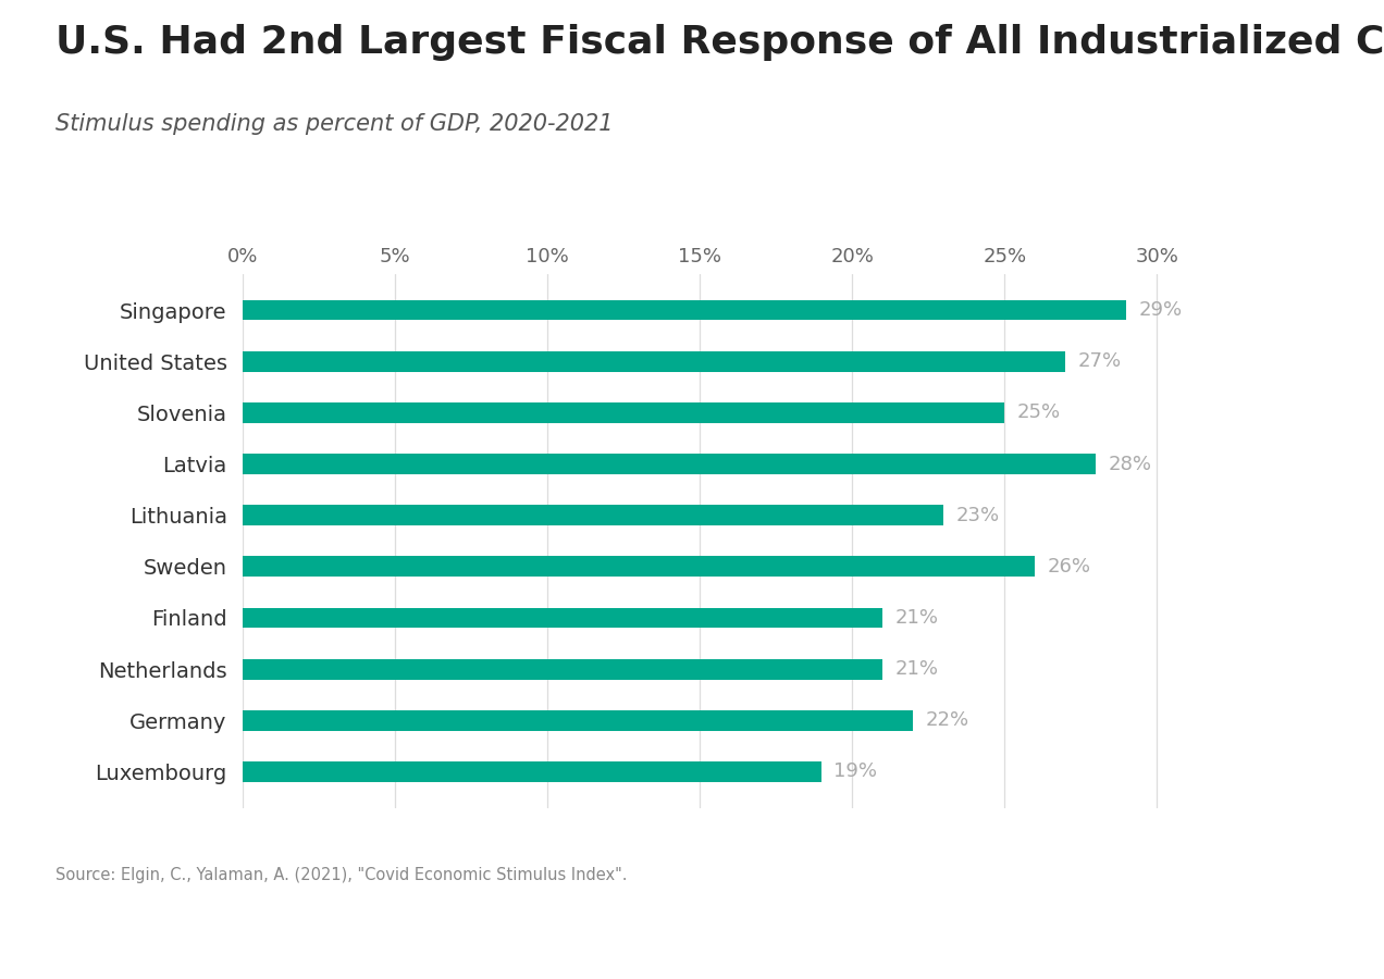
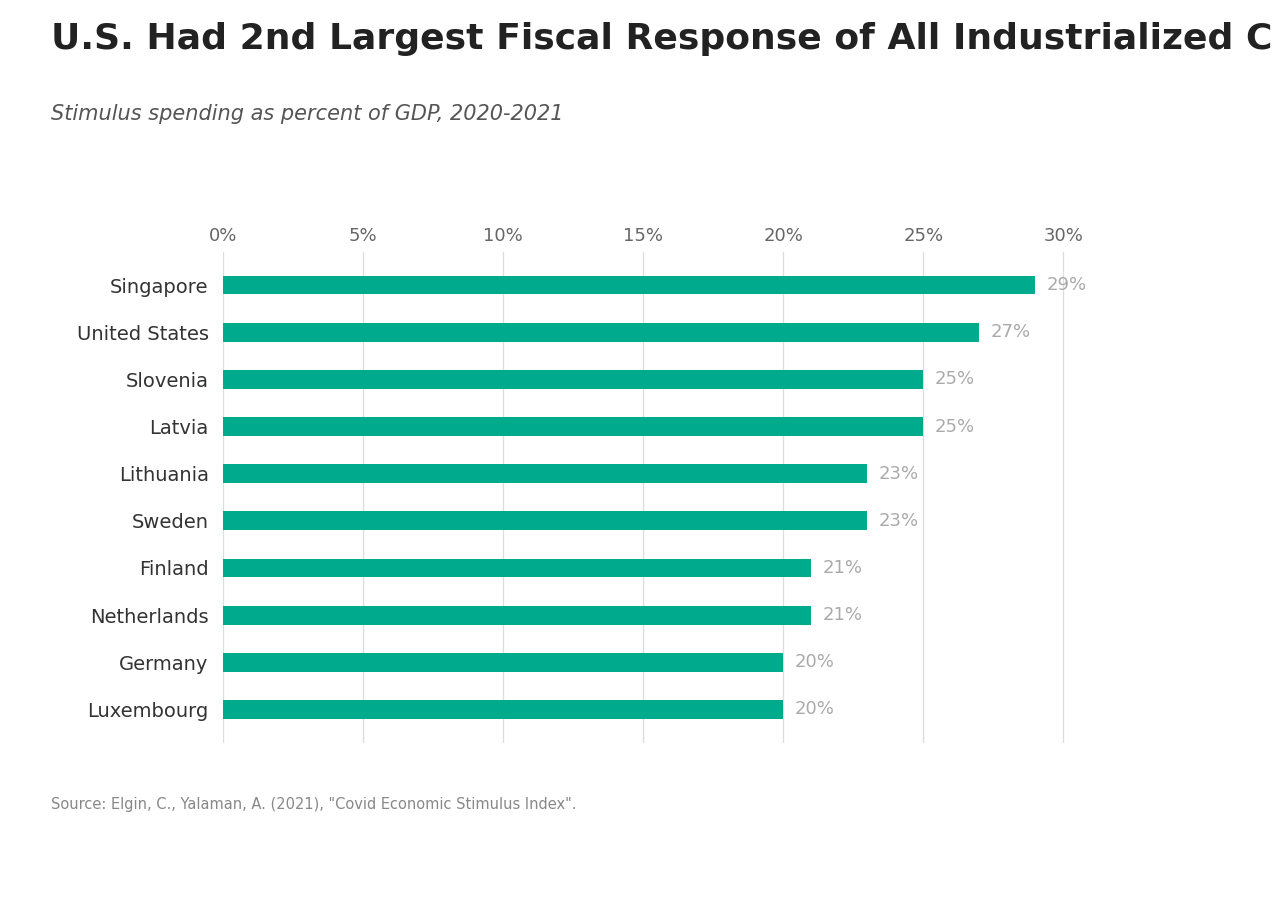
Latvia: 28% -> 25%
Sweden: 26% -> 23%
Germany: 22% -> 20%
Luxembourg: 19% -> 20%
